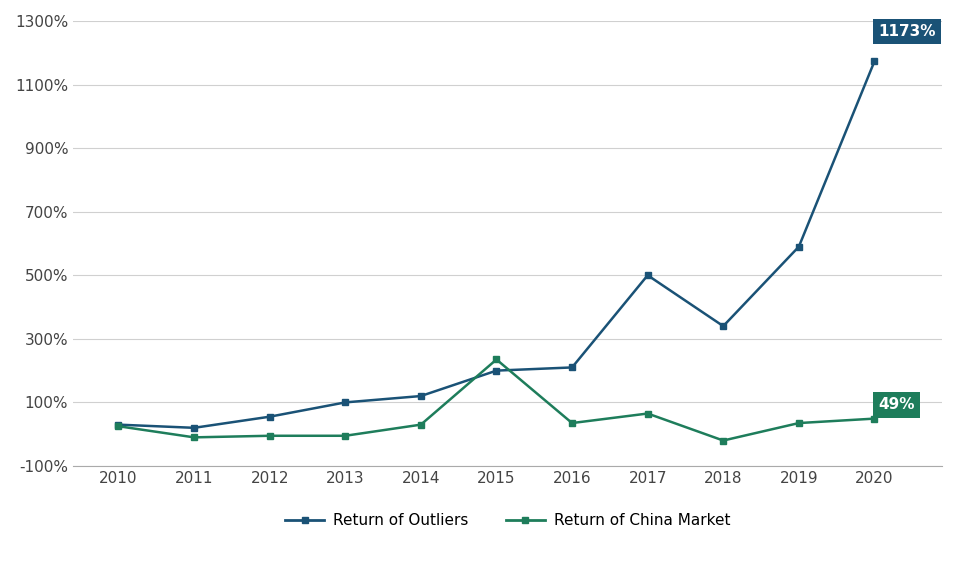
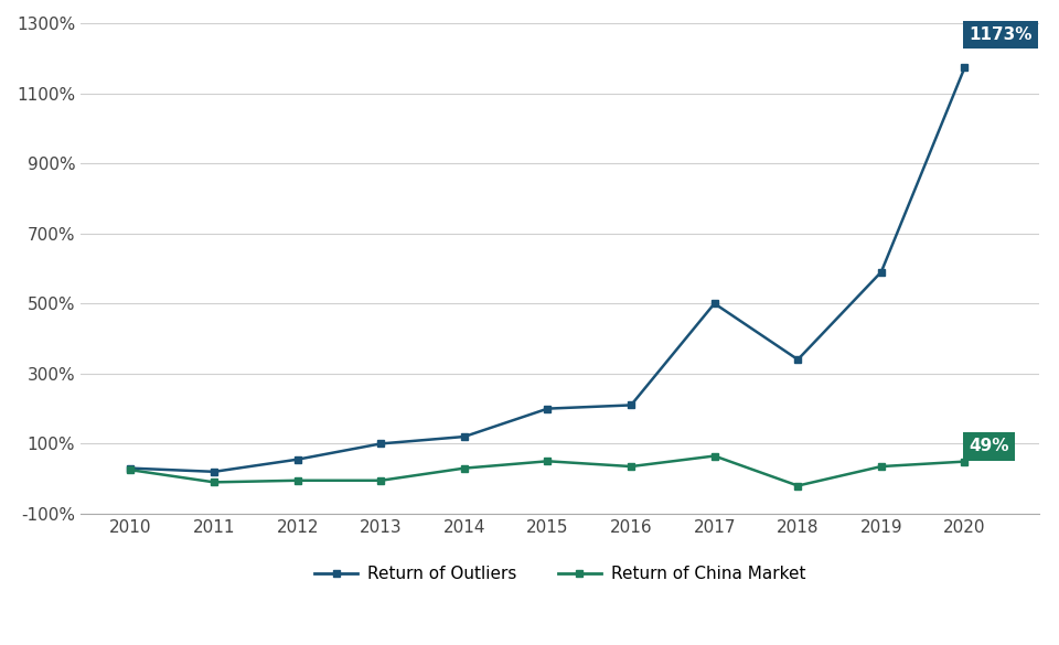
Return of China Market/2015: 235% -> 50%
